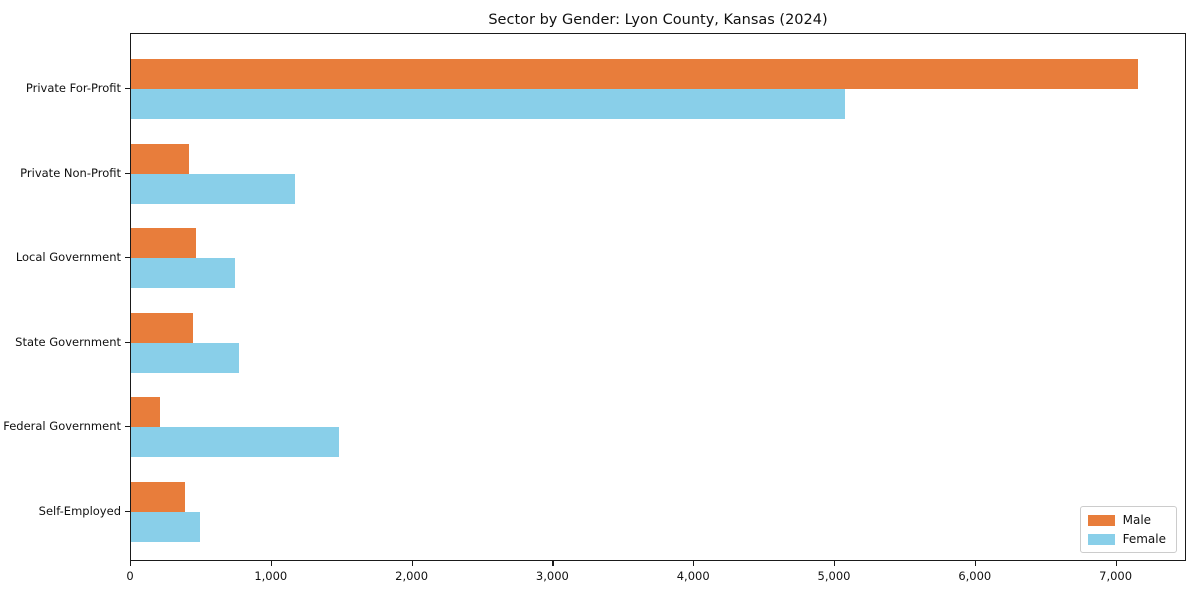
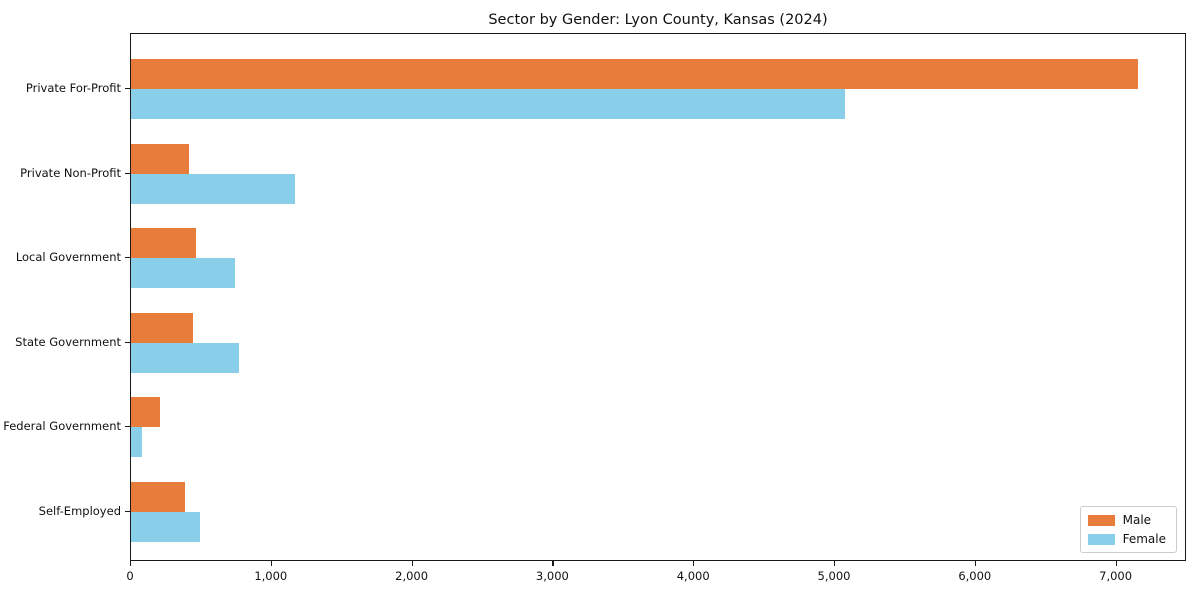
Female/Federal Government: 1480 -> 80
